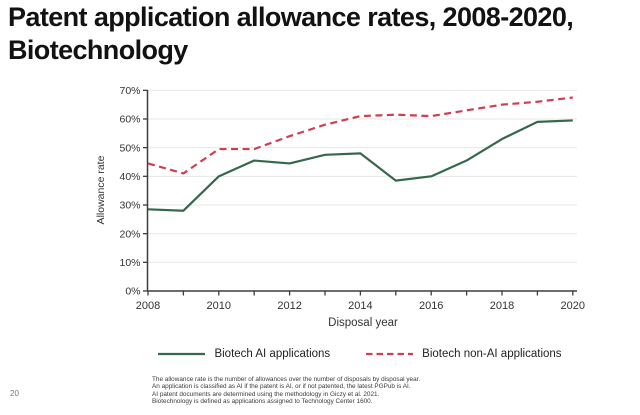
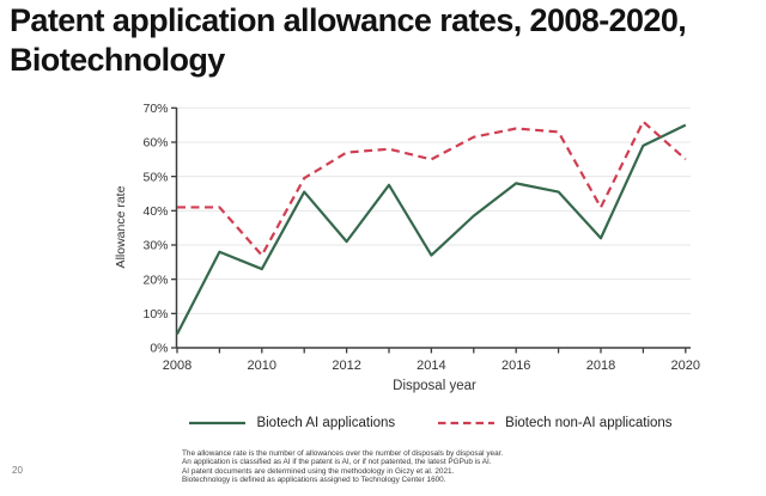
Biotech AI applications/2008: 28% -> 4%
Biotech non-AI applications/2008: 44% -> 41%
Biotech AI applications/2010: 40% -> 23%
Biotech non-AI applications/2010: 50% -> 27%
Biotech AI applications/2012: 44% -> 31%
Biotech non-AI applications/2012: 54% -> 57%
Biotech AI applications/2014: 48% -> 27%
Biotech non-AI applications/2014: 61% -> 55%
Biotech AI applications/2016: 40% -> 48%
Biotech non-AI applications/2016: 61% -> 64%
Biotech AI applications/2018: 53% -> 32%
Biotech non-AI applications/2018: 65% -> 41%
Biotech AI applications/2020: 60% -> 65%
Biotech non-AI applications/2020: 68% -> 55%
